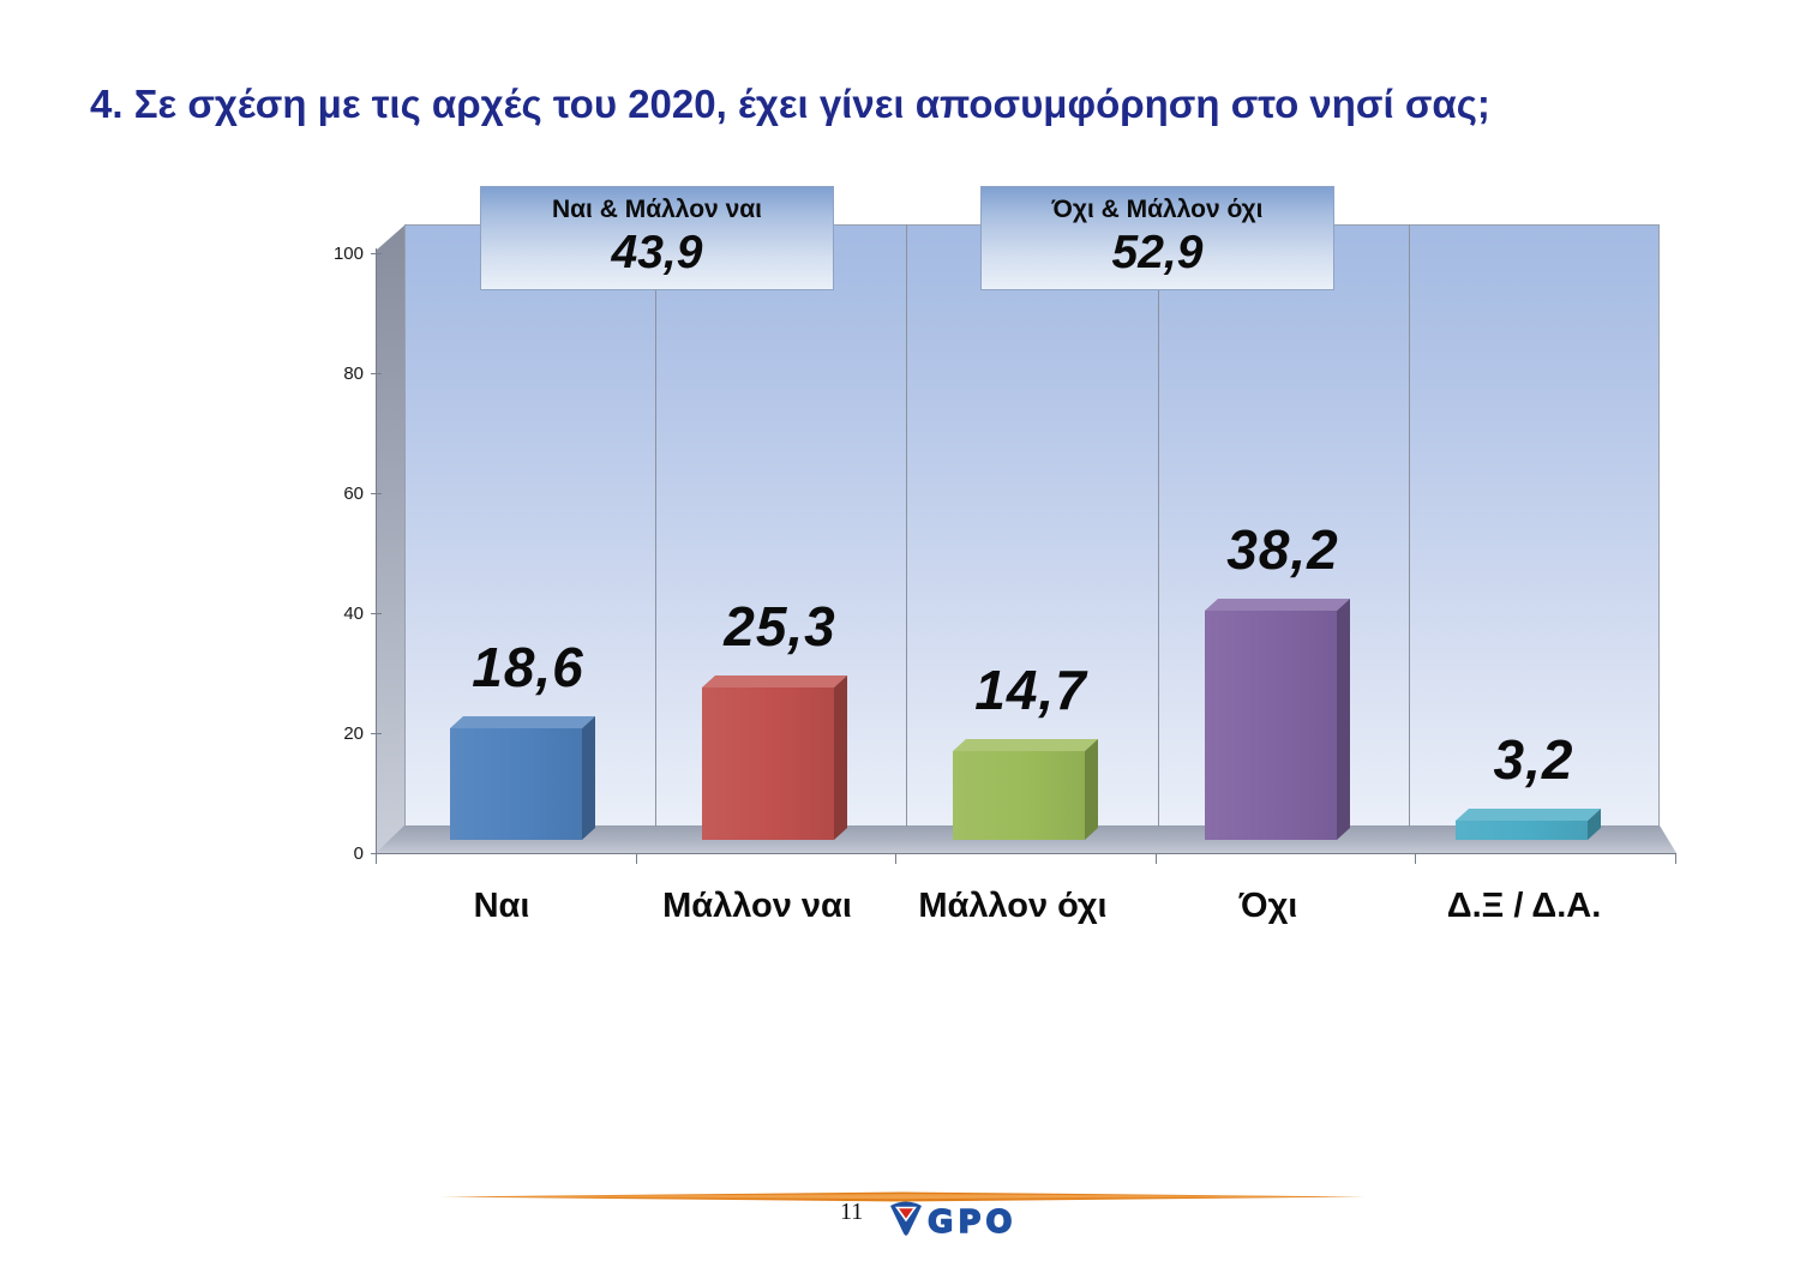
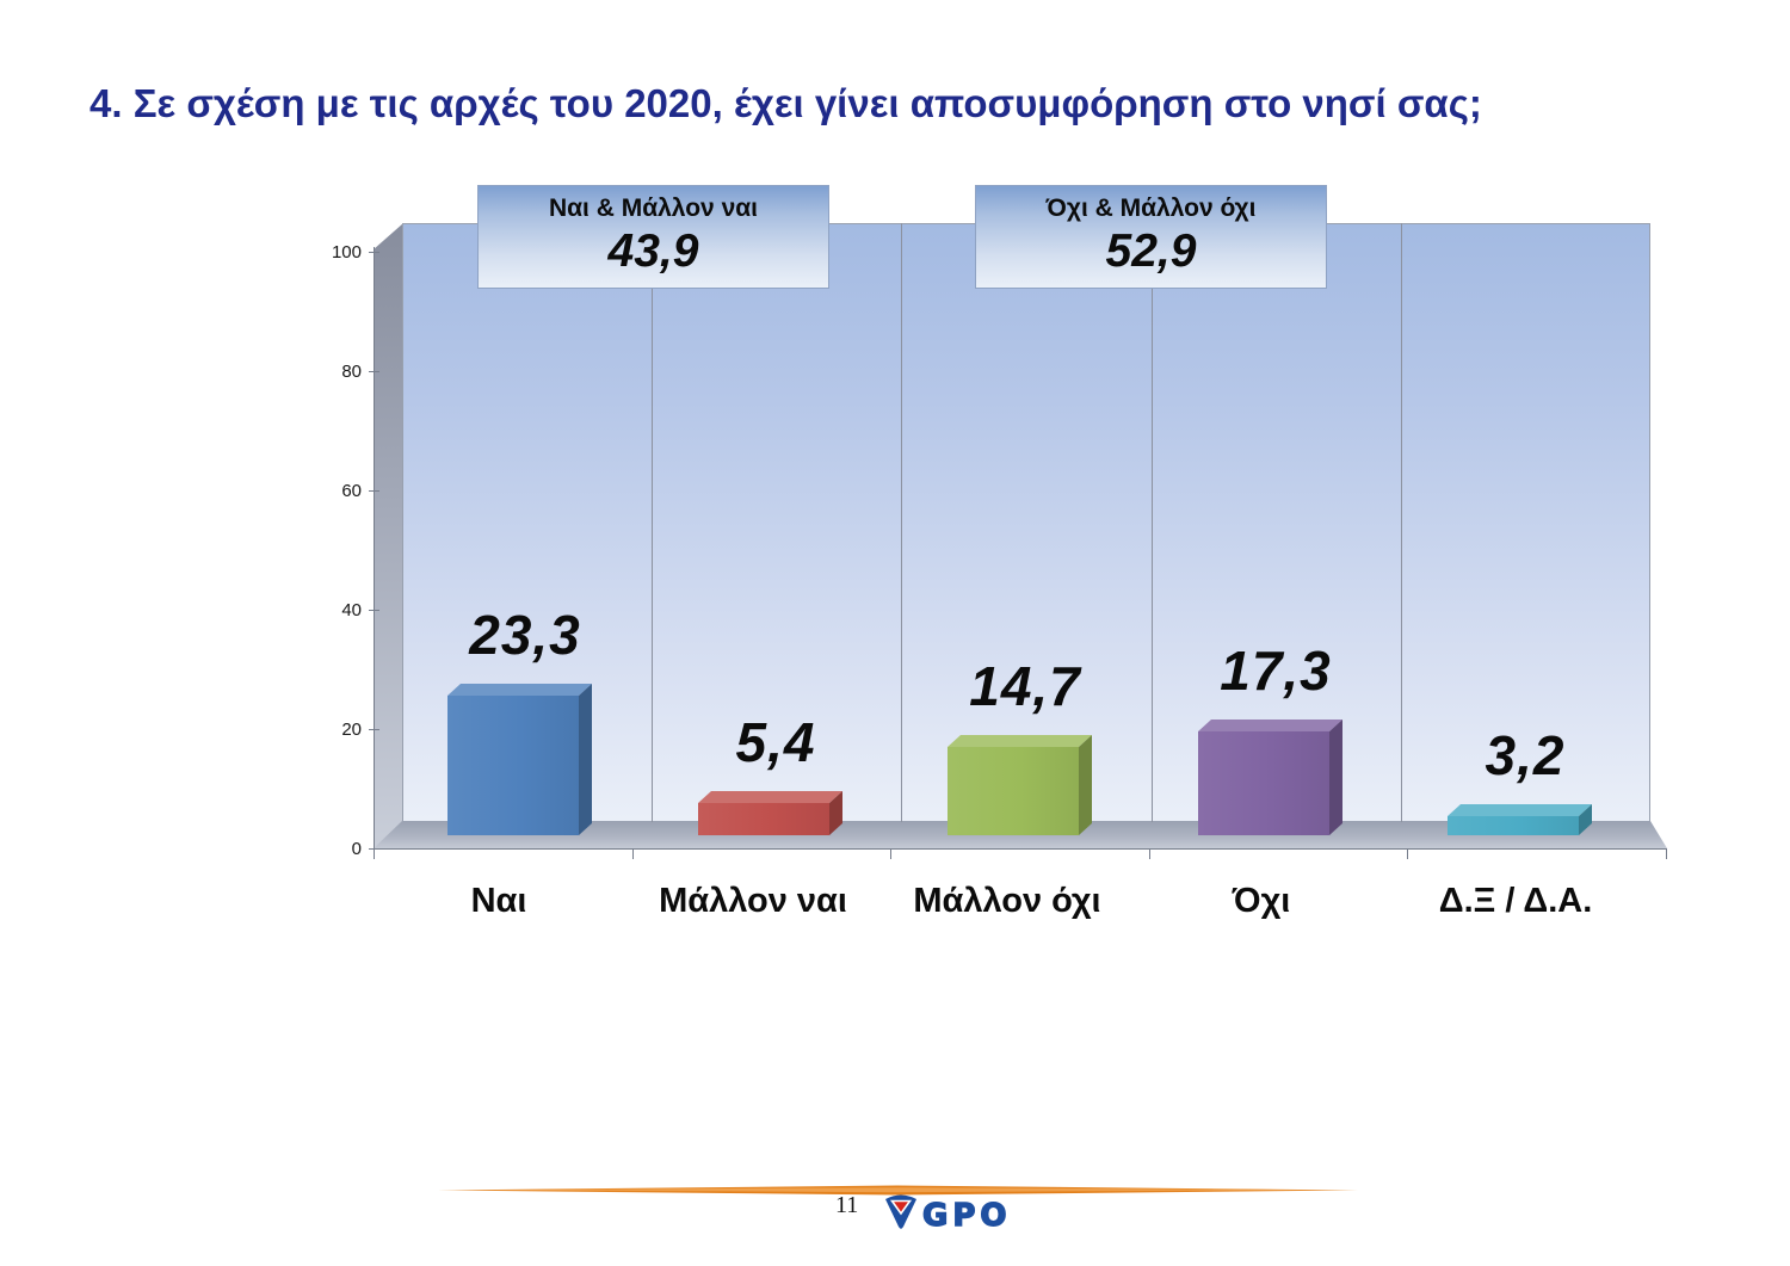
Ναι: 18,6 -> 23,3
Μάλλον ναι: 25,3 -> 5,4
Όχι: 38,2 -> 17,3
